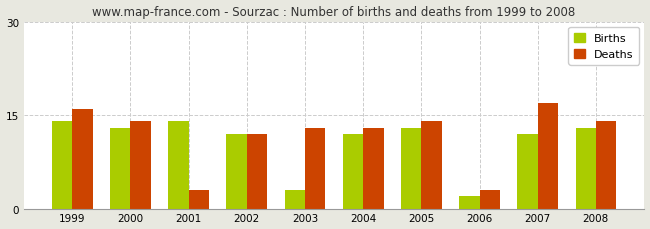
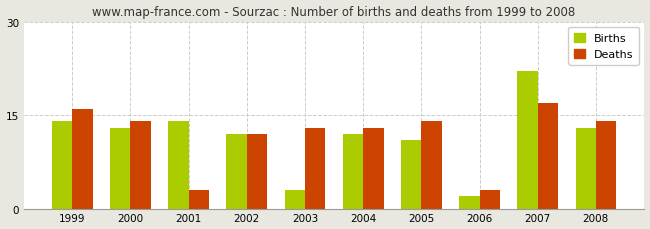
Births/2005: 13 -> 11
Births/2007: 12 -> 22
